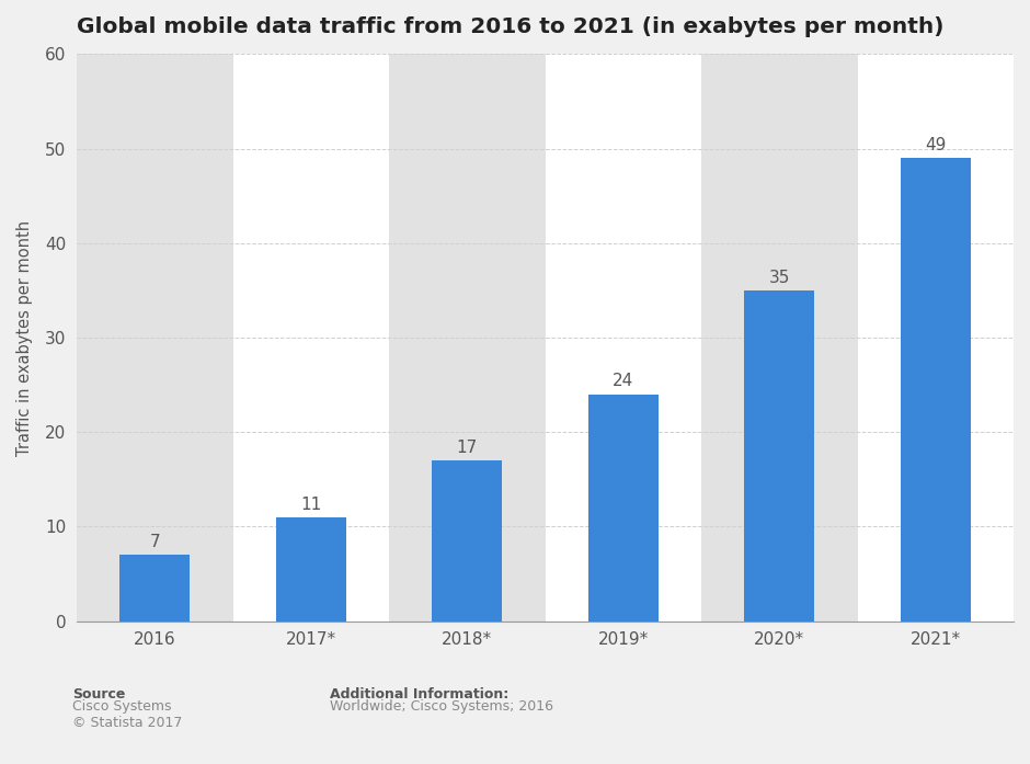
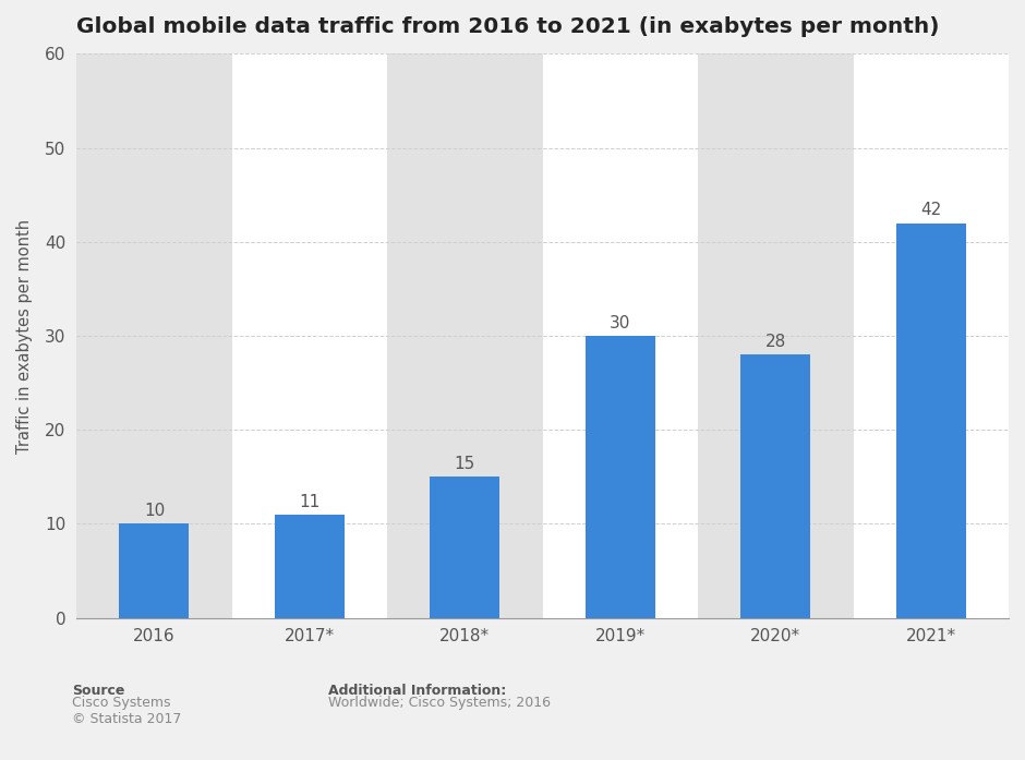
2016: 7 -> 10
2018*: 17 -> 15
2019*: 24 -> 30
2020*: 35 -> 28
2021*: 49 -> 42
